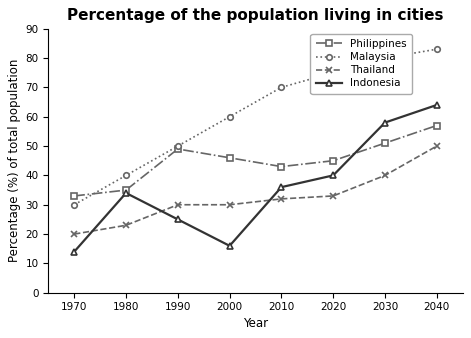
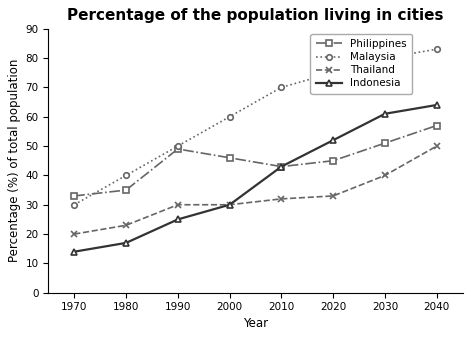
Indonesia/1980: 34 -> 17
Indonesia/2000: 16 -> 30
Indonesia/2010: 36 -> 43
Indonesia/2020: 40 -> 52
Indonesia/2030: 58 -> 61
